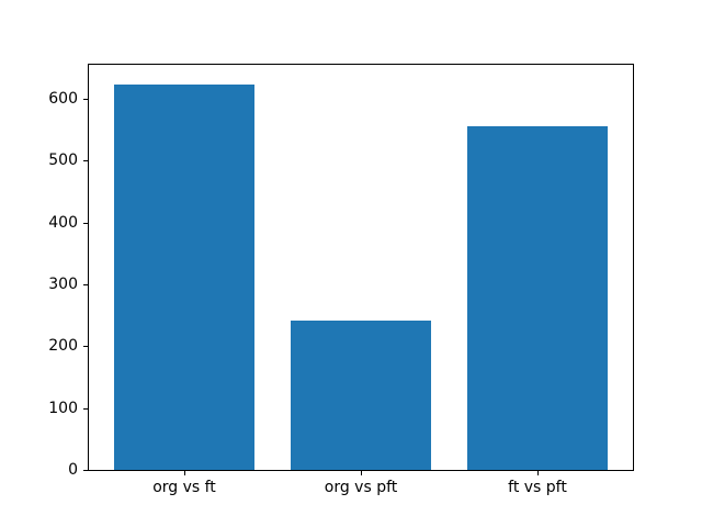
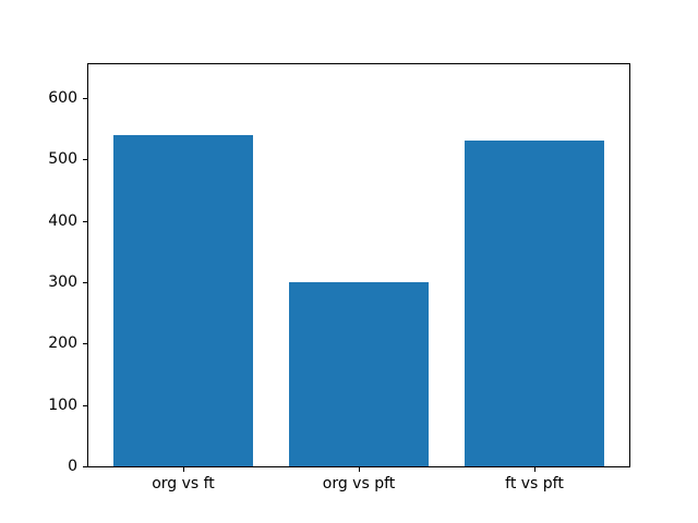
org vs ft: 620 -> 540
org vs pft: 240 -> 300
ft vs pft: 560 -> 530
